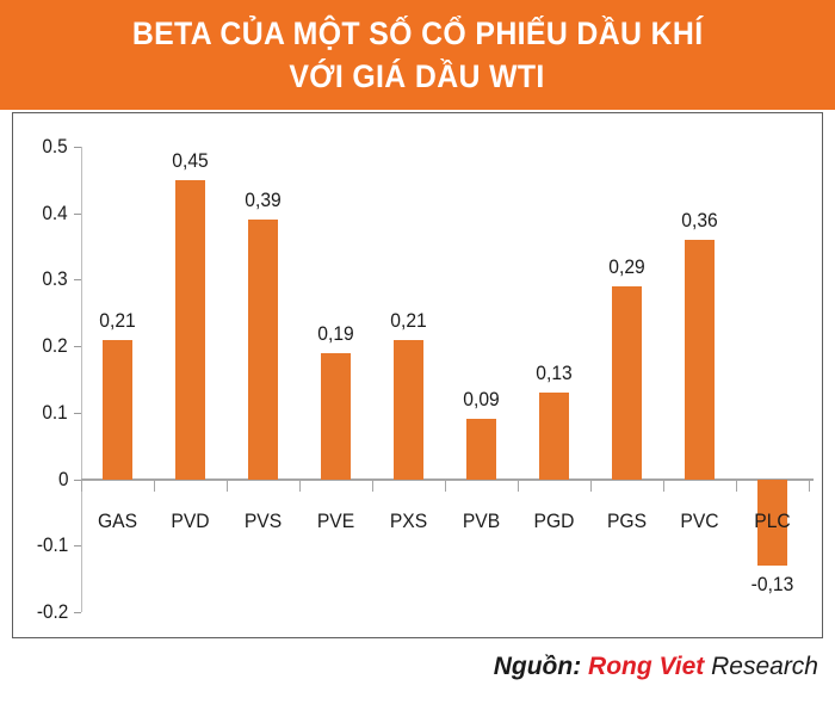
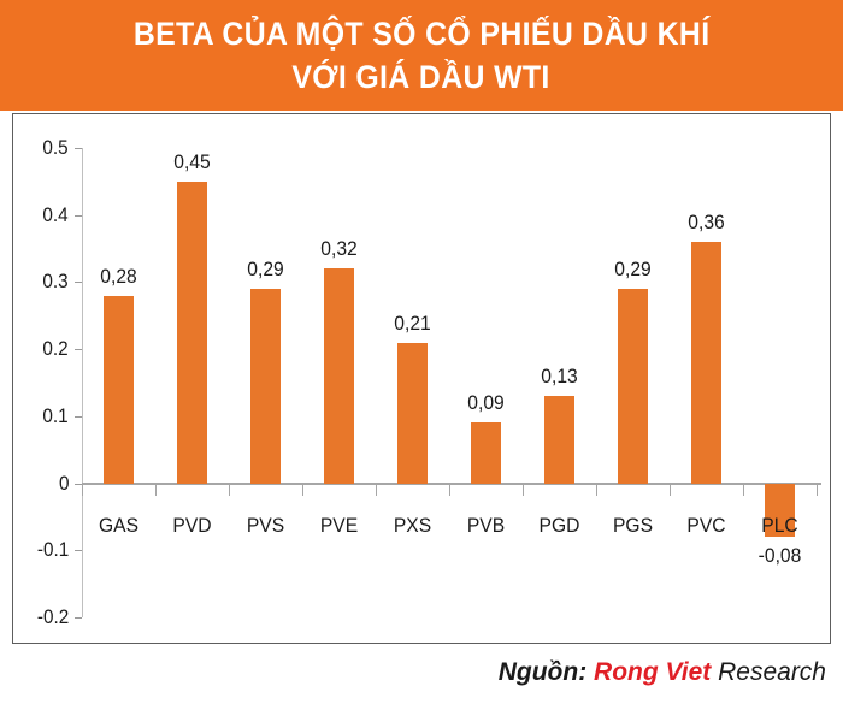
GAS: 0,21 -> 0,28
PVS: 0,39 -> 0,29
PVE: 0,19 -> 0,32
PLC: -0,13 -> -0,08
